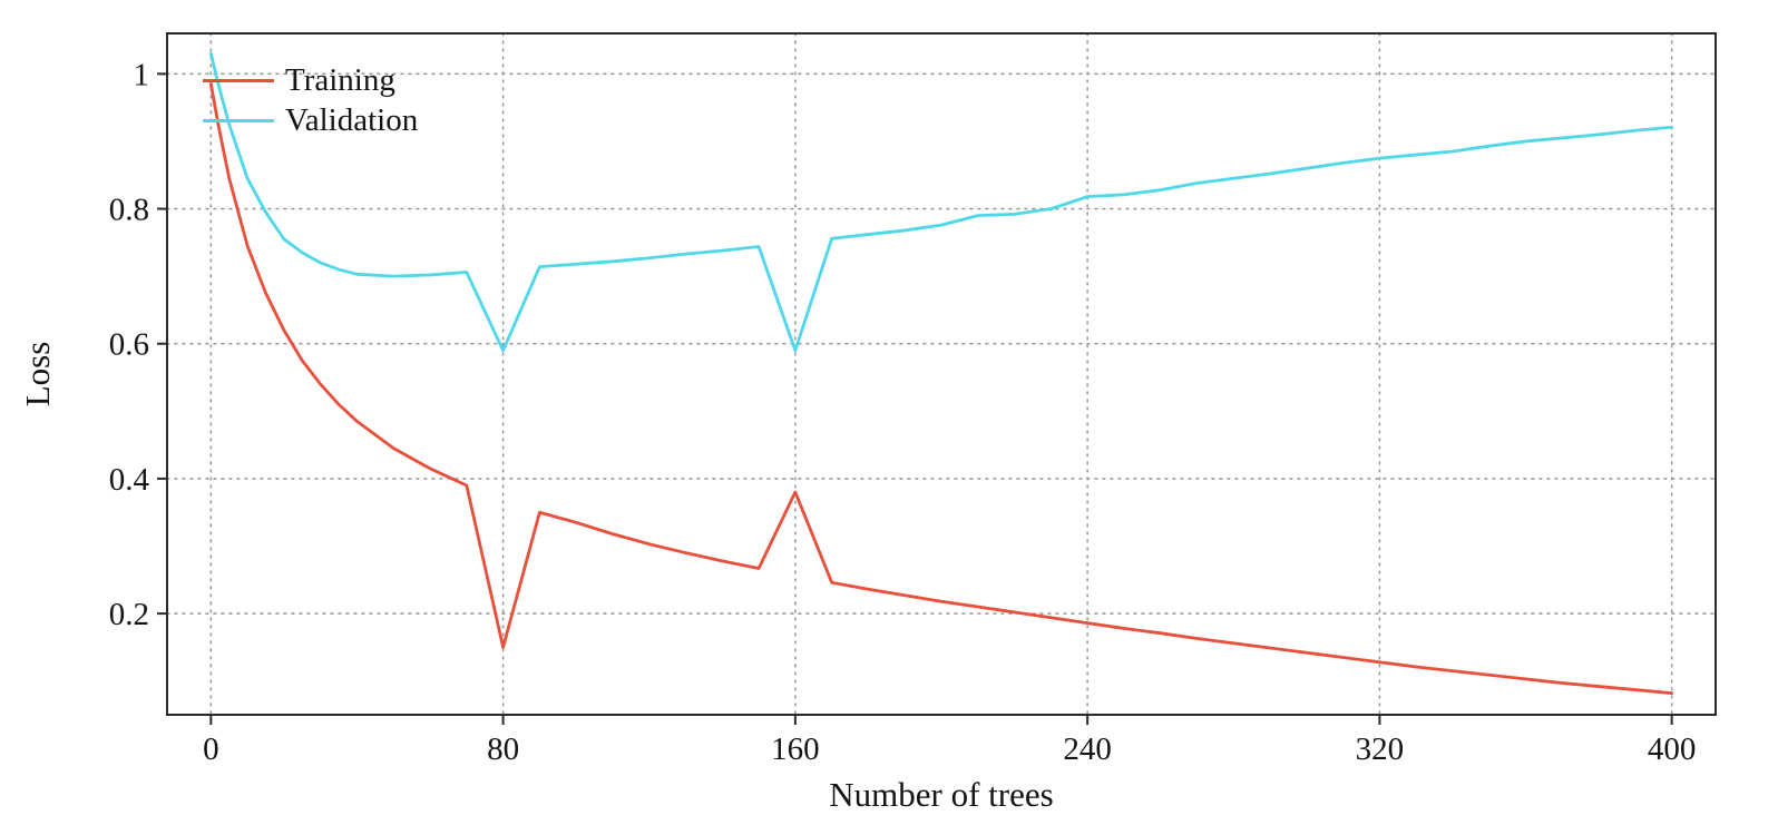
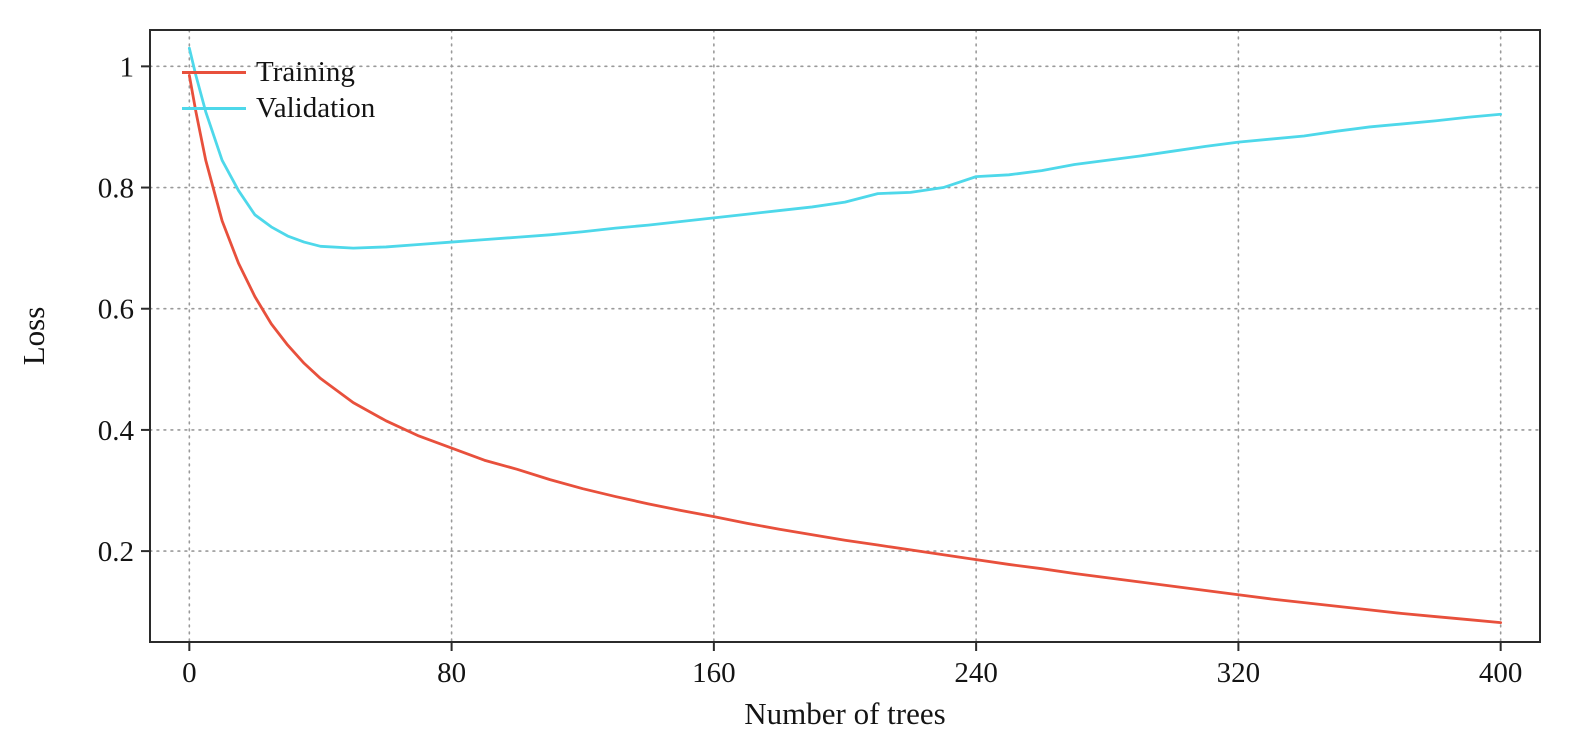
Training/80: 0.15 -> 0.37
Validation/80: 0.59 -> 0.71
Training/160: 0.38 -> 0.26
Validation/160: 0.59 -> 0.75
